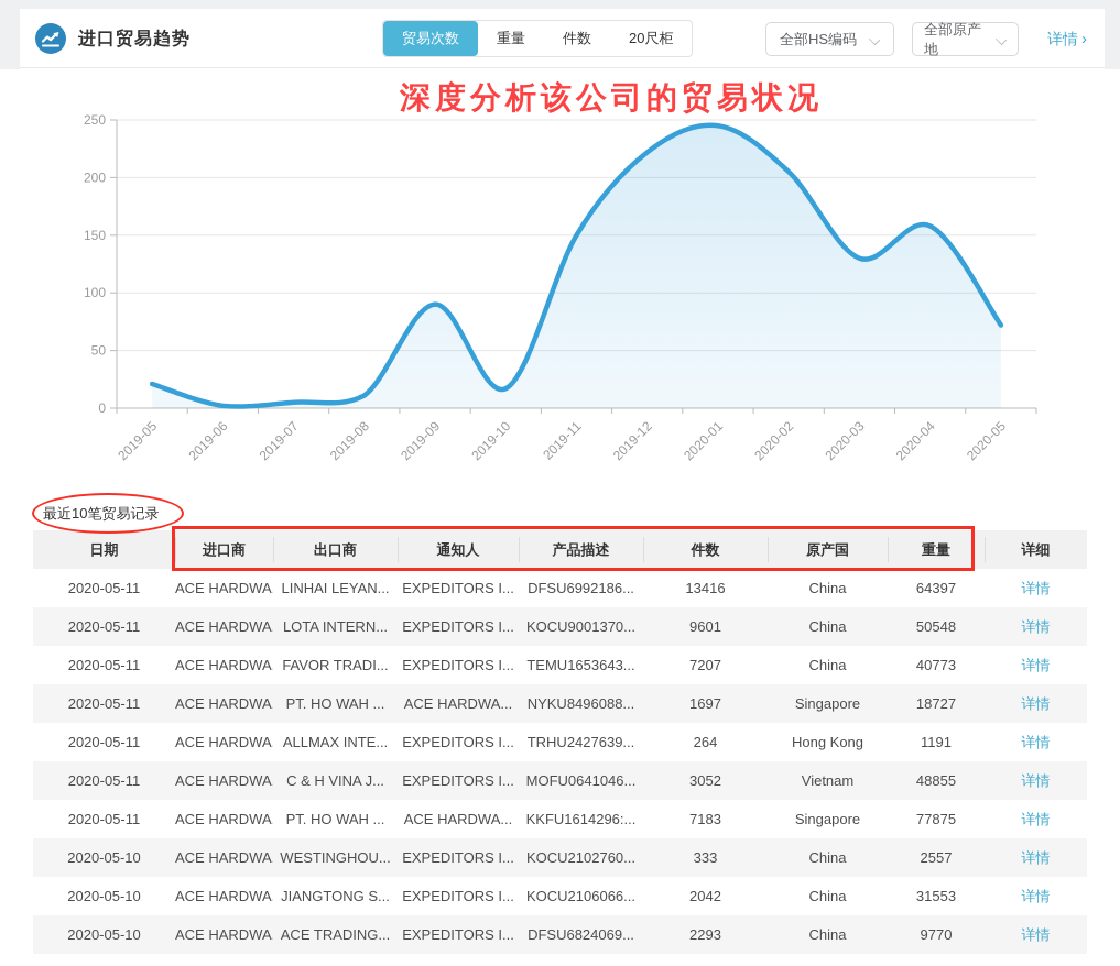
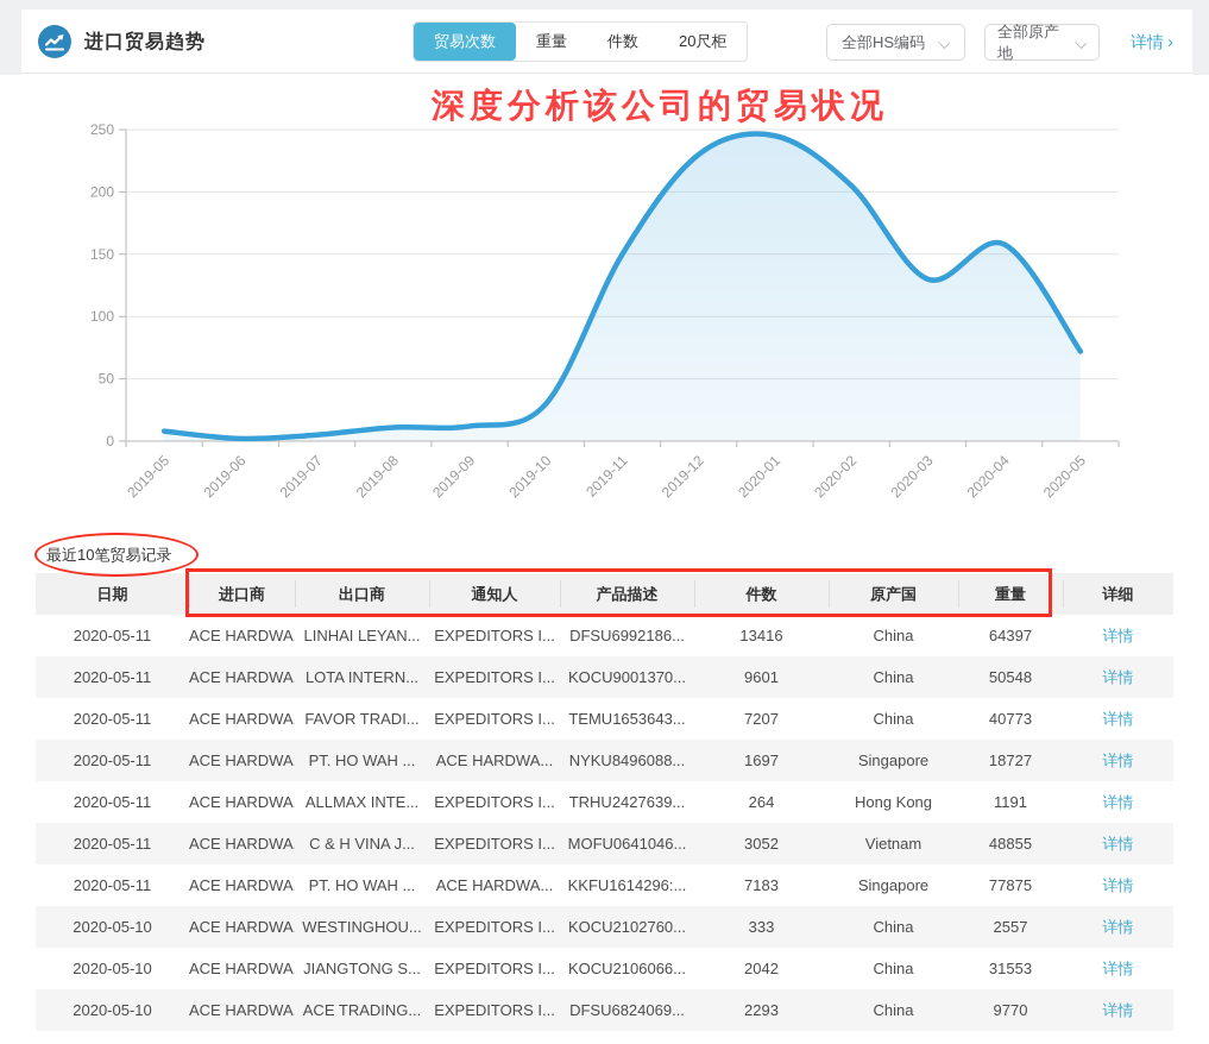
2019-05: 21 -> 8
2019-09: 90 -> 12
2019-10: 17 -> 30
2019-12: 222 -> 230
